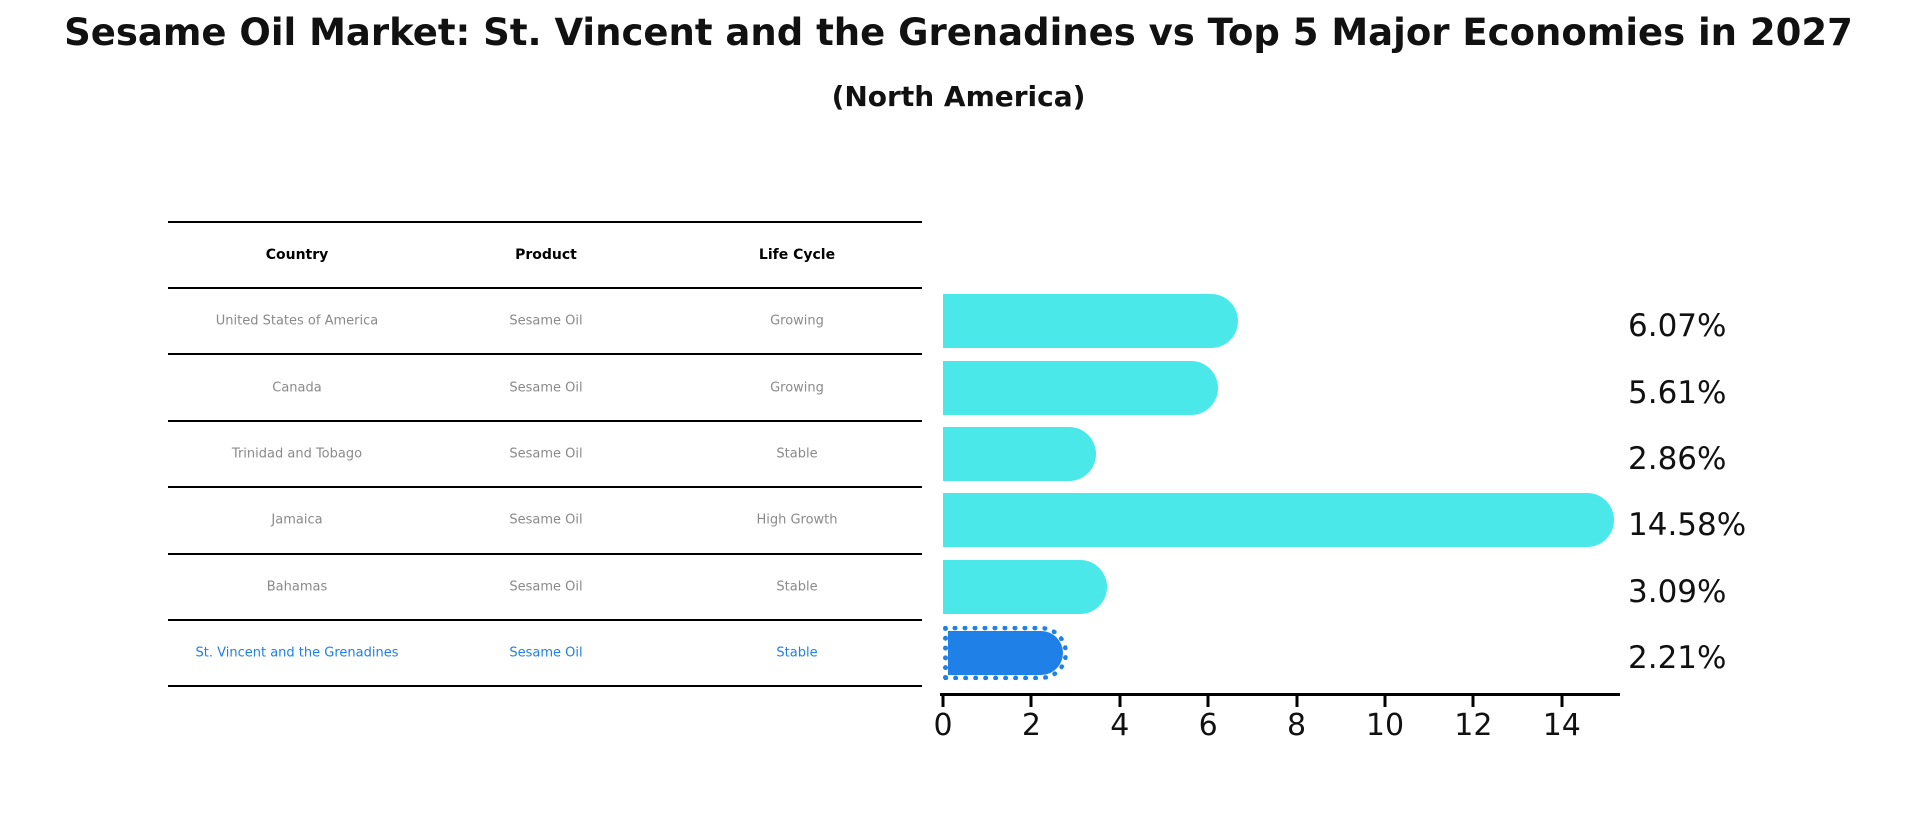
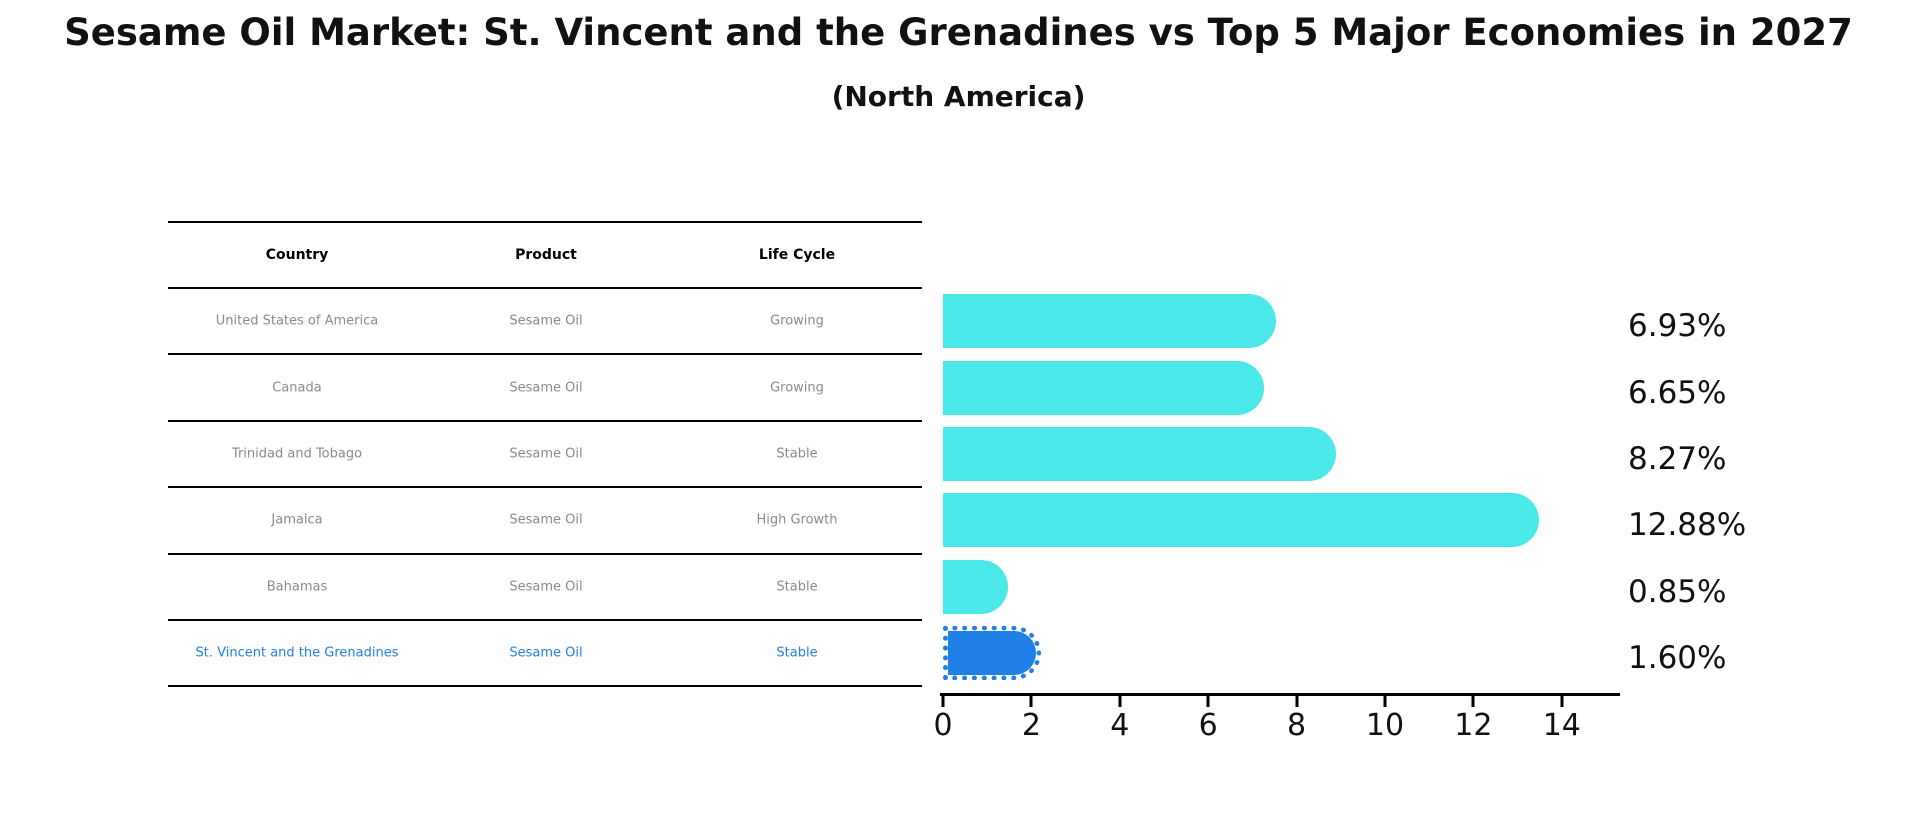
United States of America: 6.07% -> 6.93%
Canada: 5.61% -> 6.65%
Trinidad and Tobago: 2.86% -> 8.27%
Jamaica: 14.58% -> 12.88%
Bahamas: 3.09% -> 0.85%
St. Vincent and the Grenadines: 2.21% -> 1.60%
